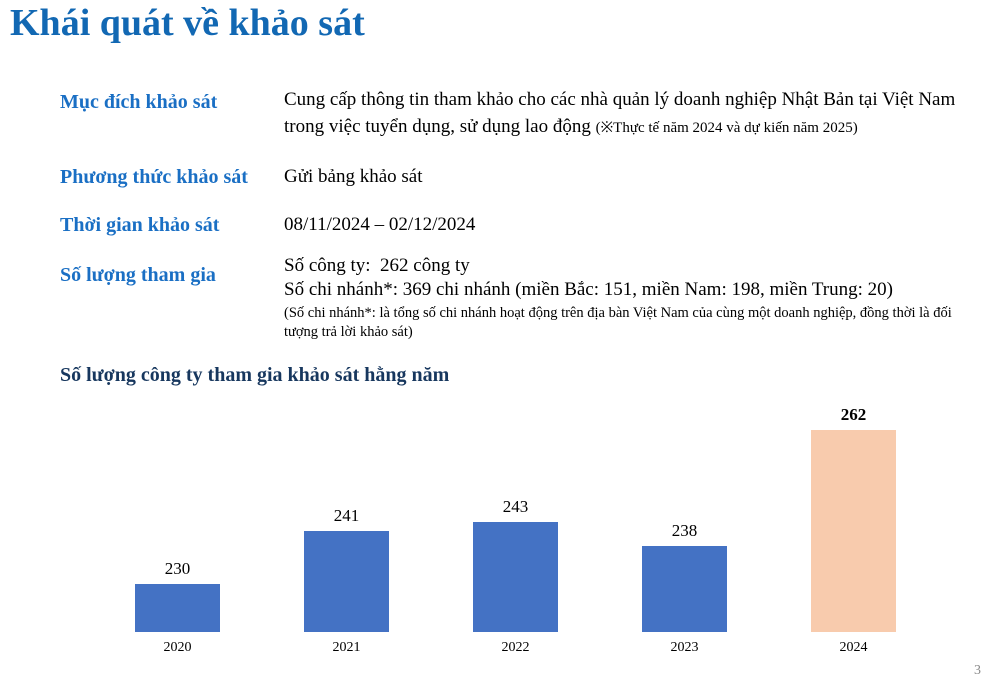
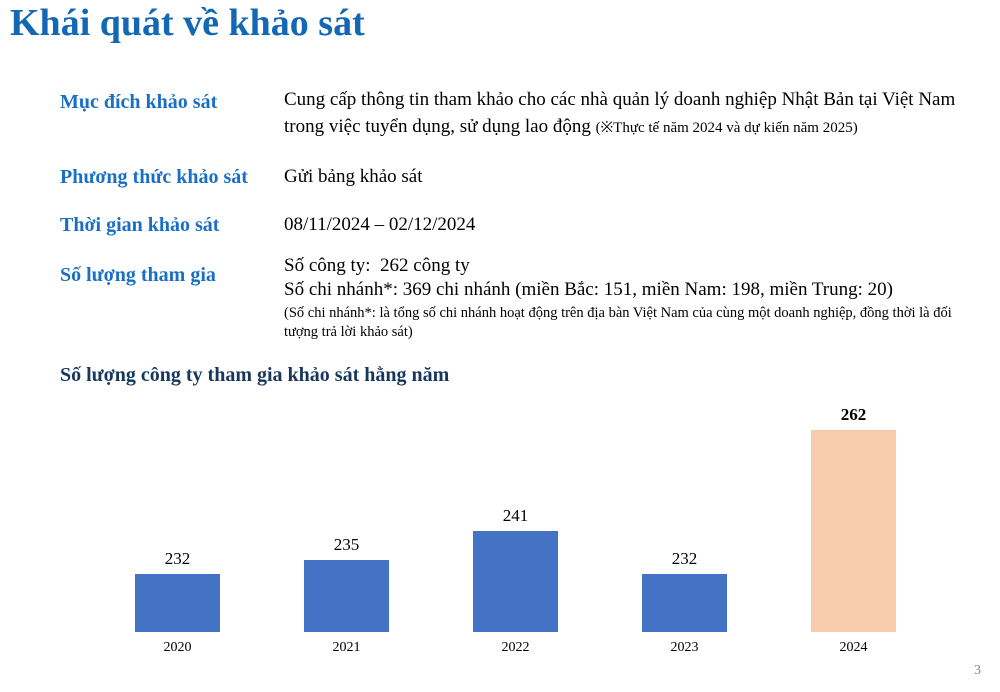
2020: 230 -> 232
2021: 241 -> 235
2022: 243 -> 241
2023: 238 -> 232
